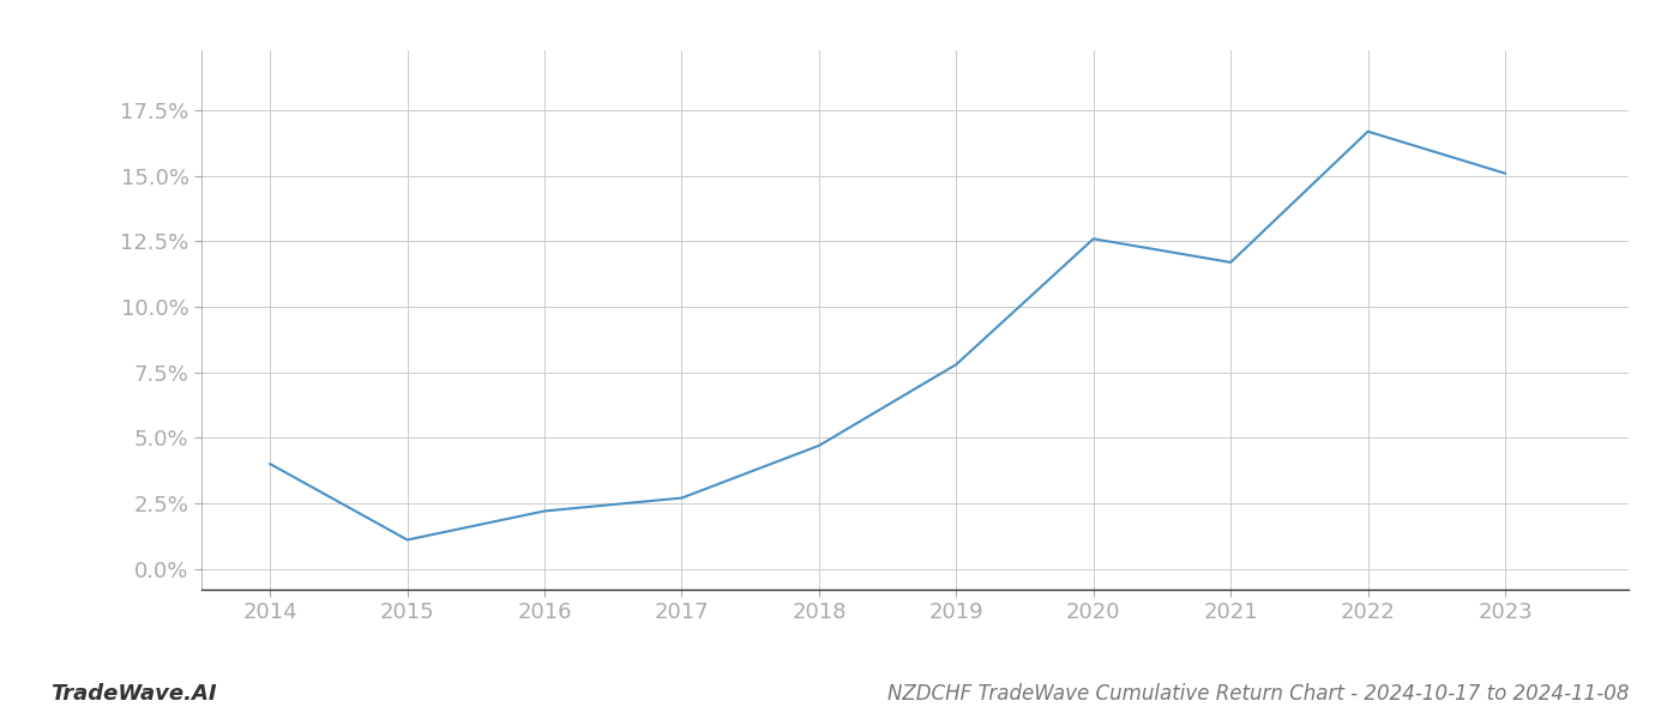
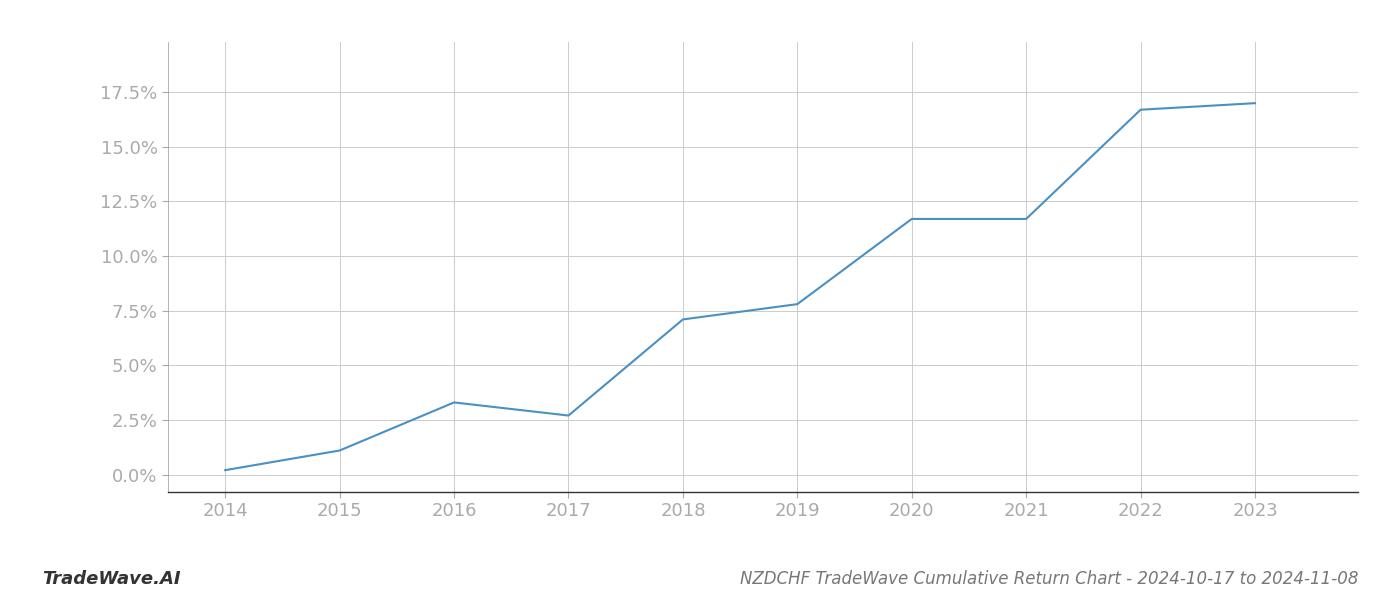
2014: 4.0% -> 0.2%
2016: 2.2% -> 3.3%
2018: 4.7% -> 7.1%
2020: 12.6% -> 11.7%
2023: 15.1% -> 17.0%
